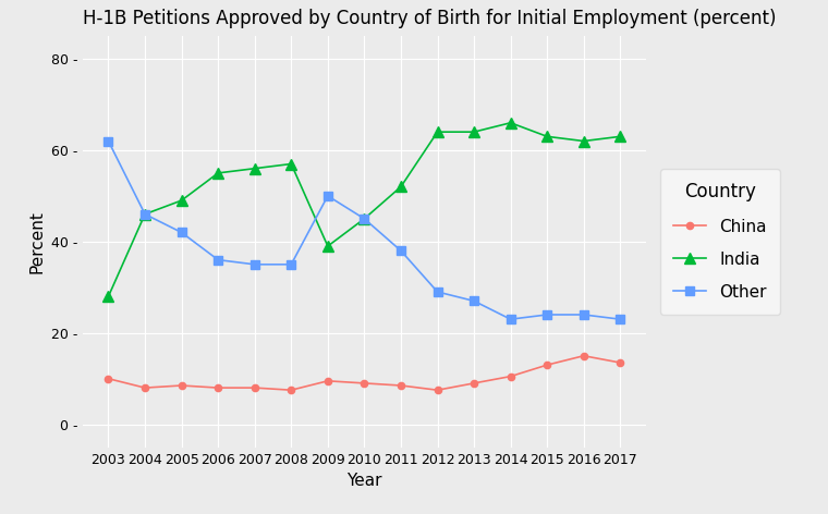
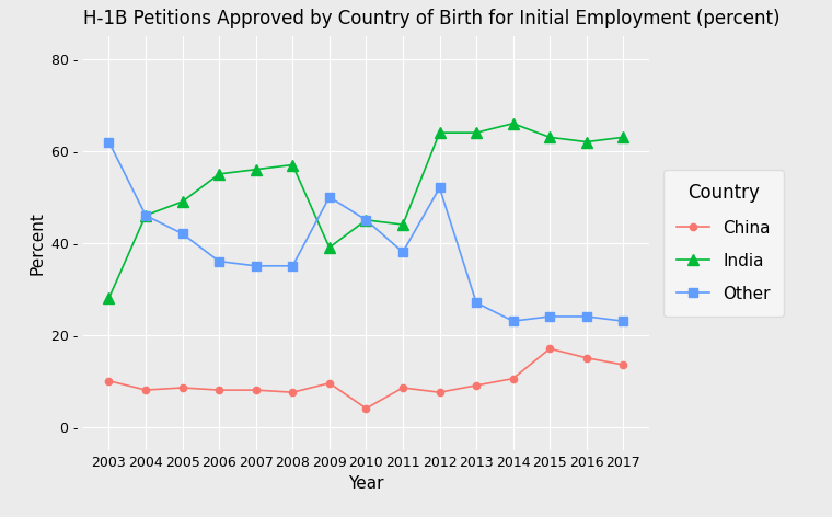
China/2010: 9.0 - -> 4.0 -
India/2011: 52 - -> 44 -
Other/2012: 29 - -> 52 -
China/2015: 13.0 - -> 17.0 -
